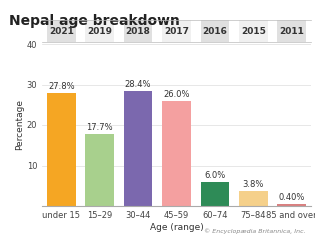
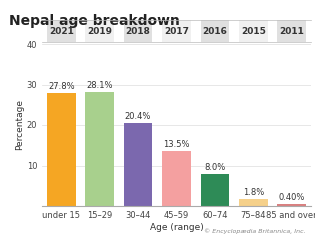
15–29: 17.7% -> 28.1%
30–44: 28.4% -> 20.4%
45–59: 26.0% -> 13.5%
60–74: 6.0% -> 8.0%
75–84: 3.8% -> 1.8%
